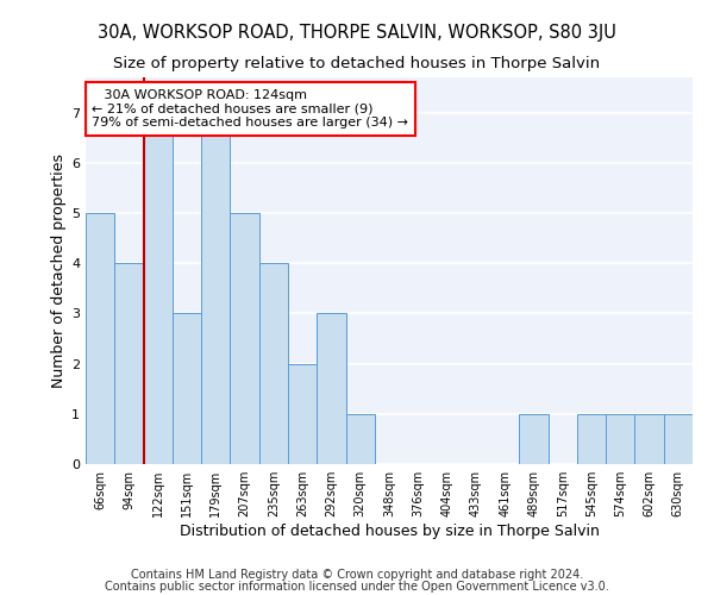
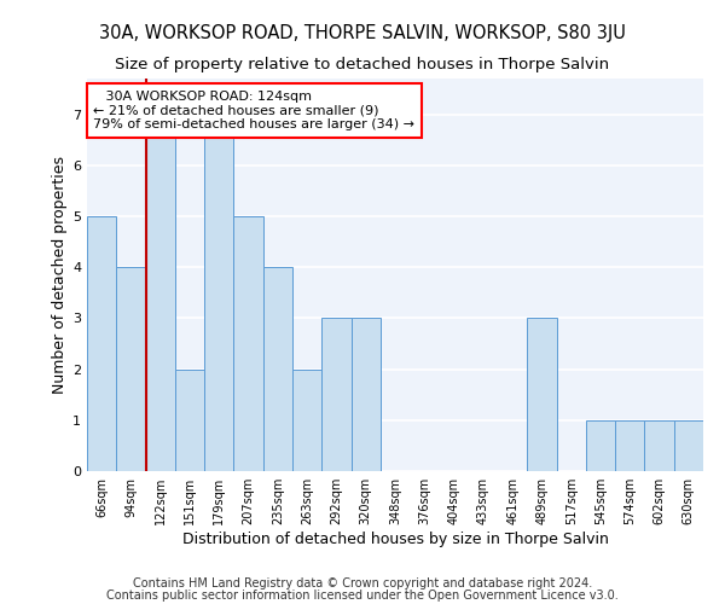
151sqm: 3 -> 2
320sqm: 1 -> 3
489sqm: 1 -> 3
